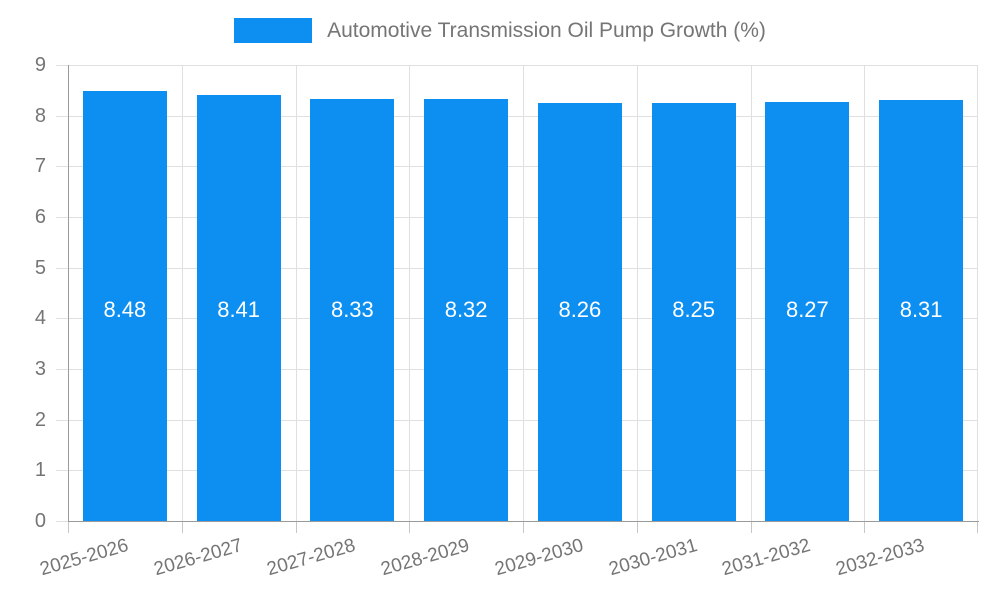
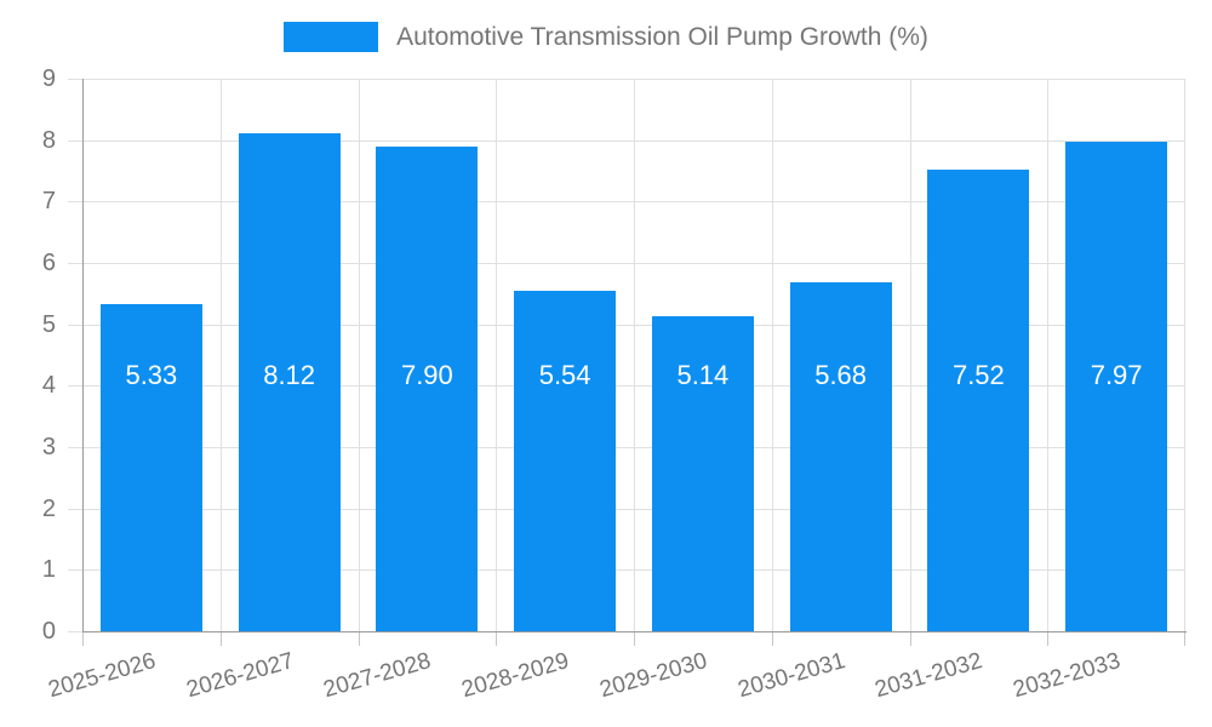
2025-2026: 8.48 -> 5.33
2026-2027: 8.41 -> 8.12
2027-2028: 8.33 -> 7.90
2028-2029: 8.32 -> 5.54
2029-2030: 8.26 -> 5.14
2030-2031: 8.25 -> 5.68
2031-2032: 8.27 -> 7.52
2032-2033: 8.31 -> 7.97
